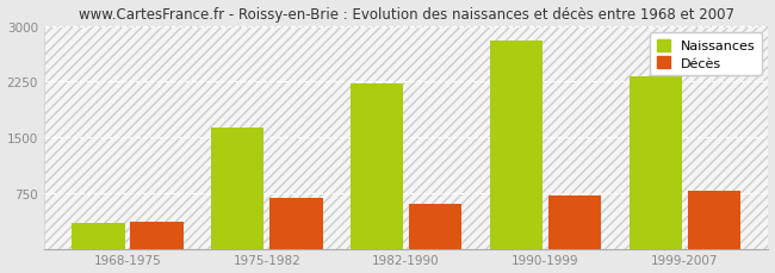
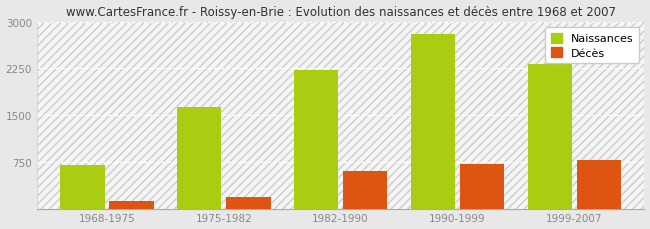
Naissances/1968-1975: 340 -> 700
Décès/1968-1975: 360 -> 120
Décès/1975-1982: 680 -> 190
